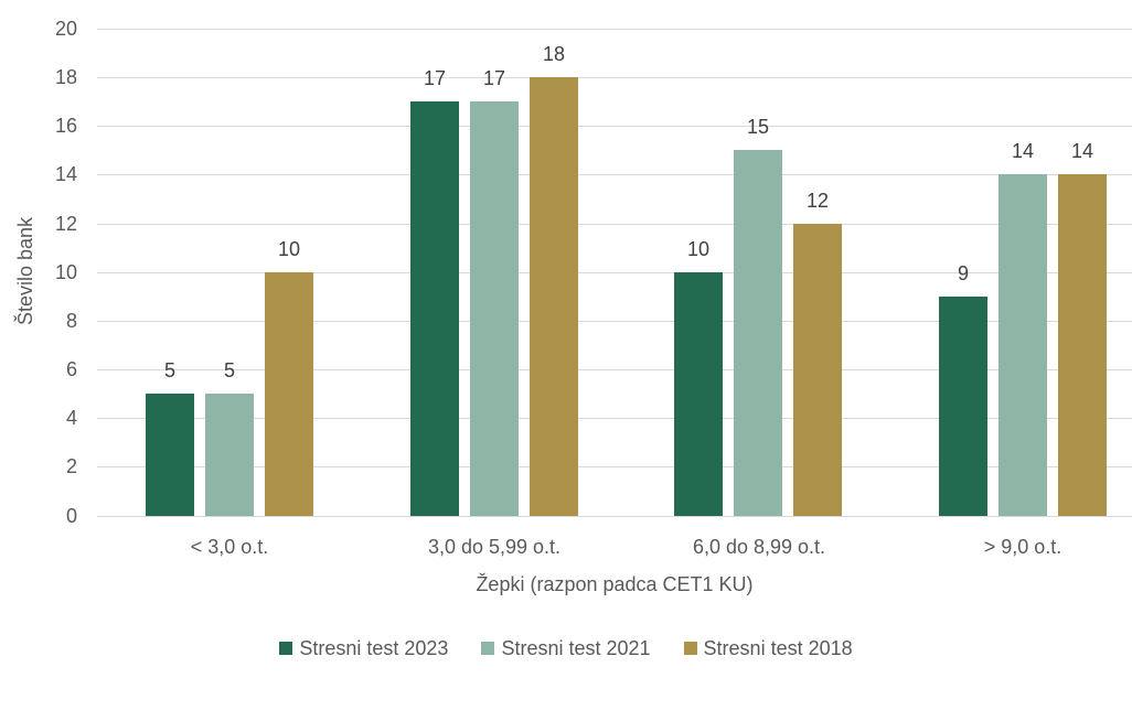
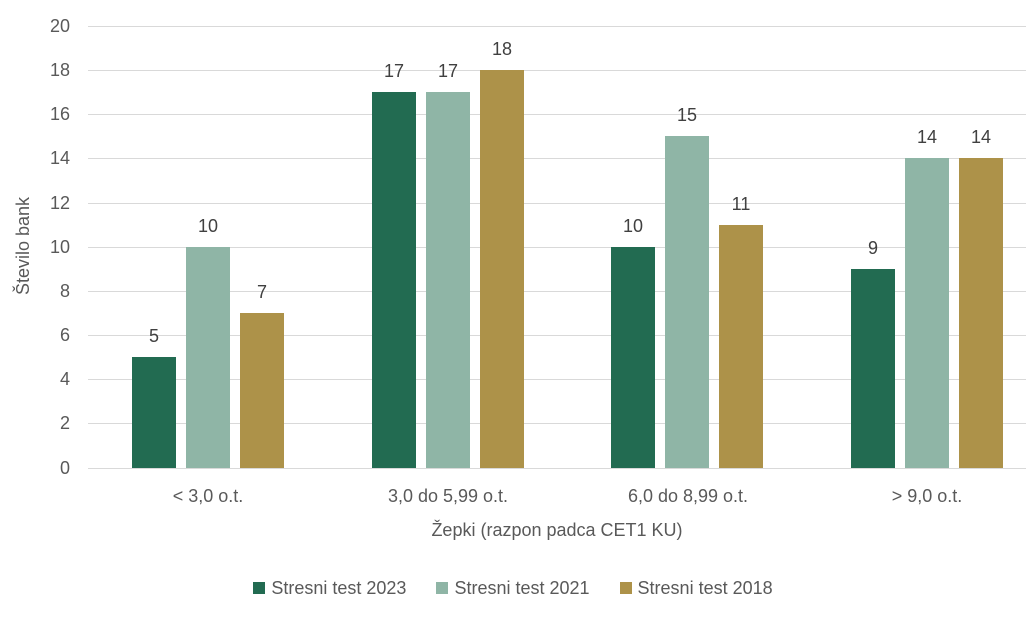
Stresni test 2021/< 3,0 o.t.: 5 -> 10
Stresni test 2018/< 3,0 o.t.: 10 -> 7
Stresni test 2018/6,0 do 8,99 o.t.: 12 -> 11
